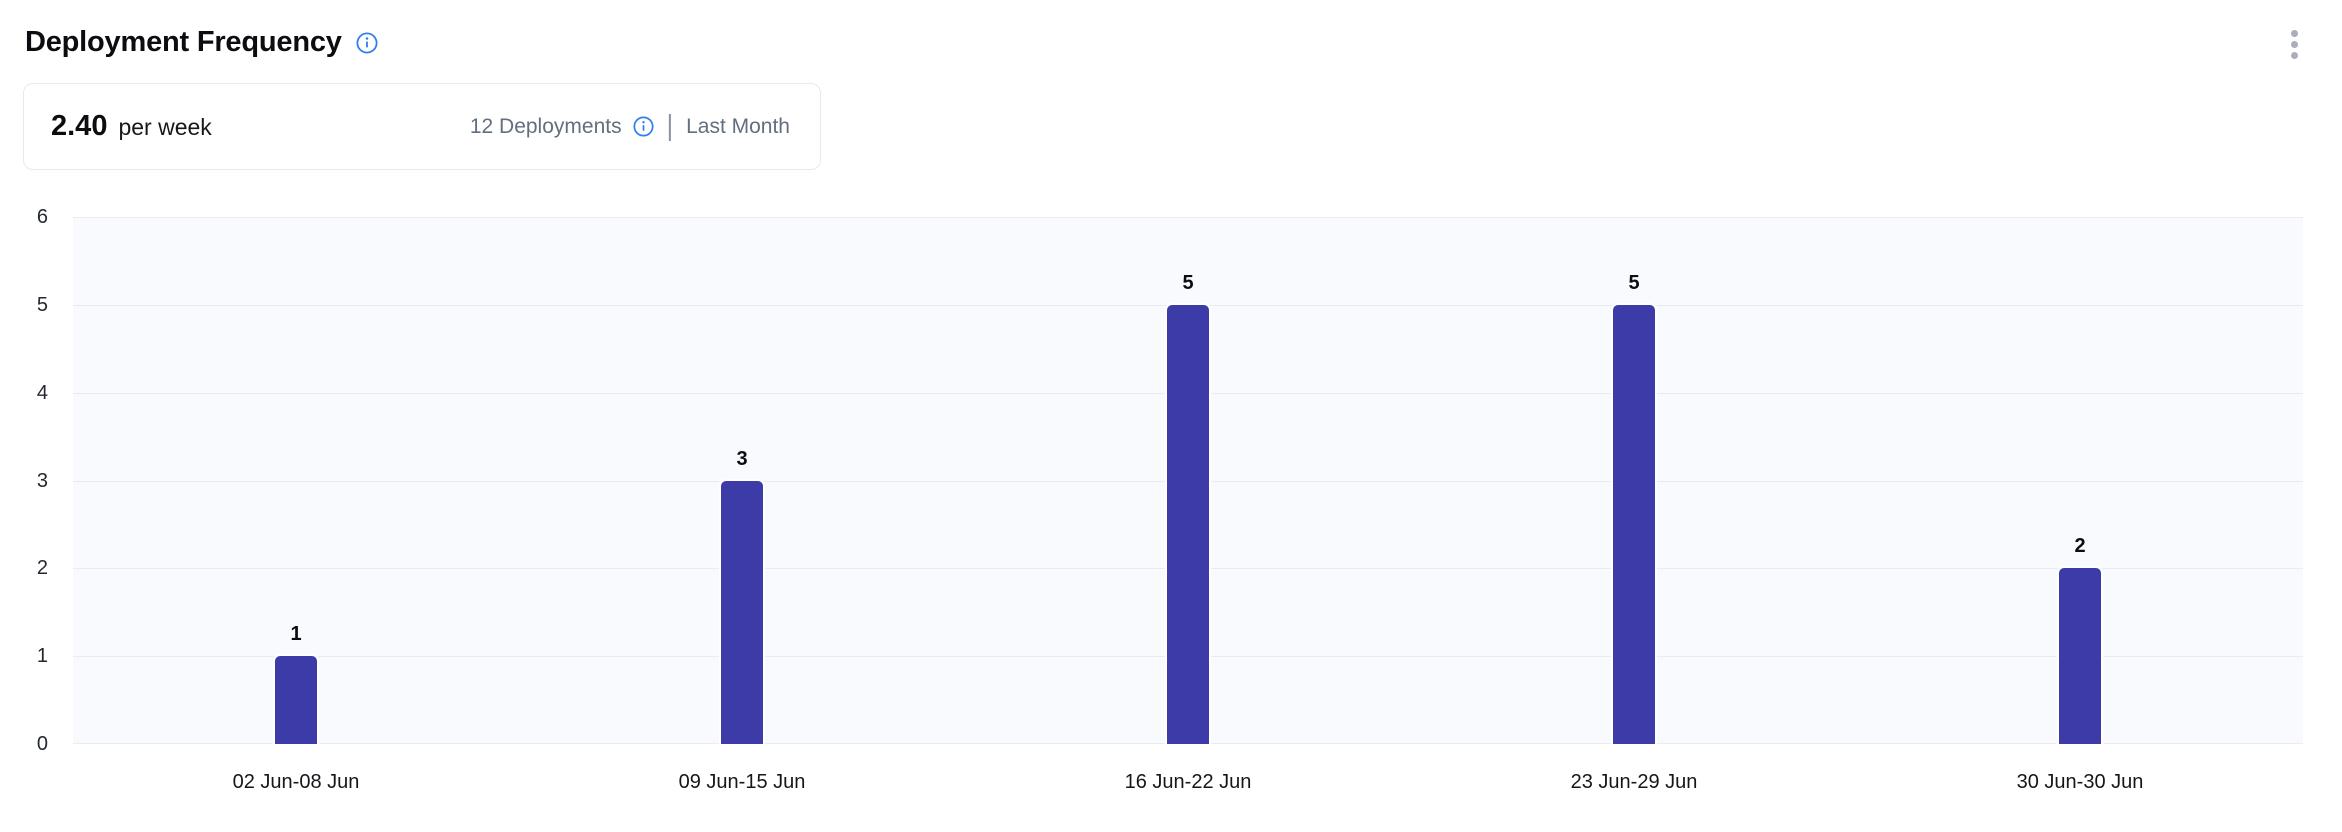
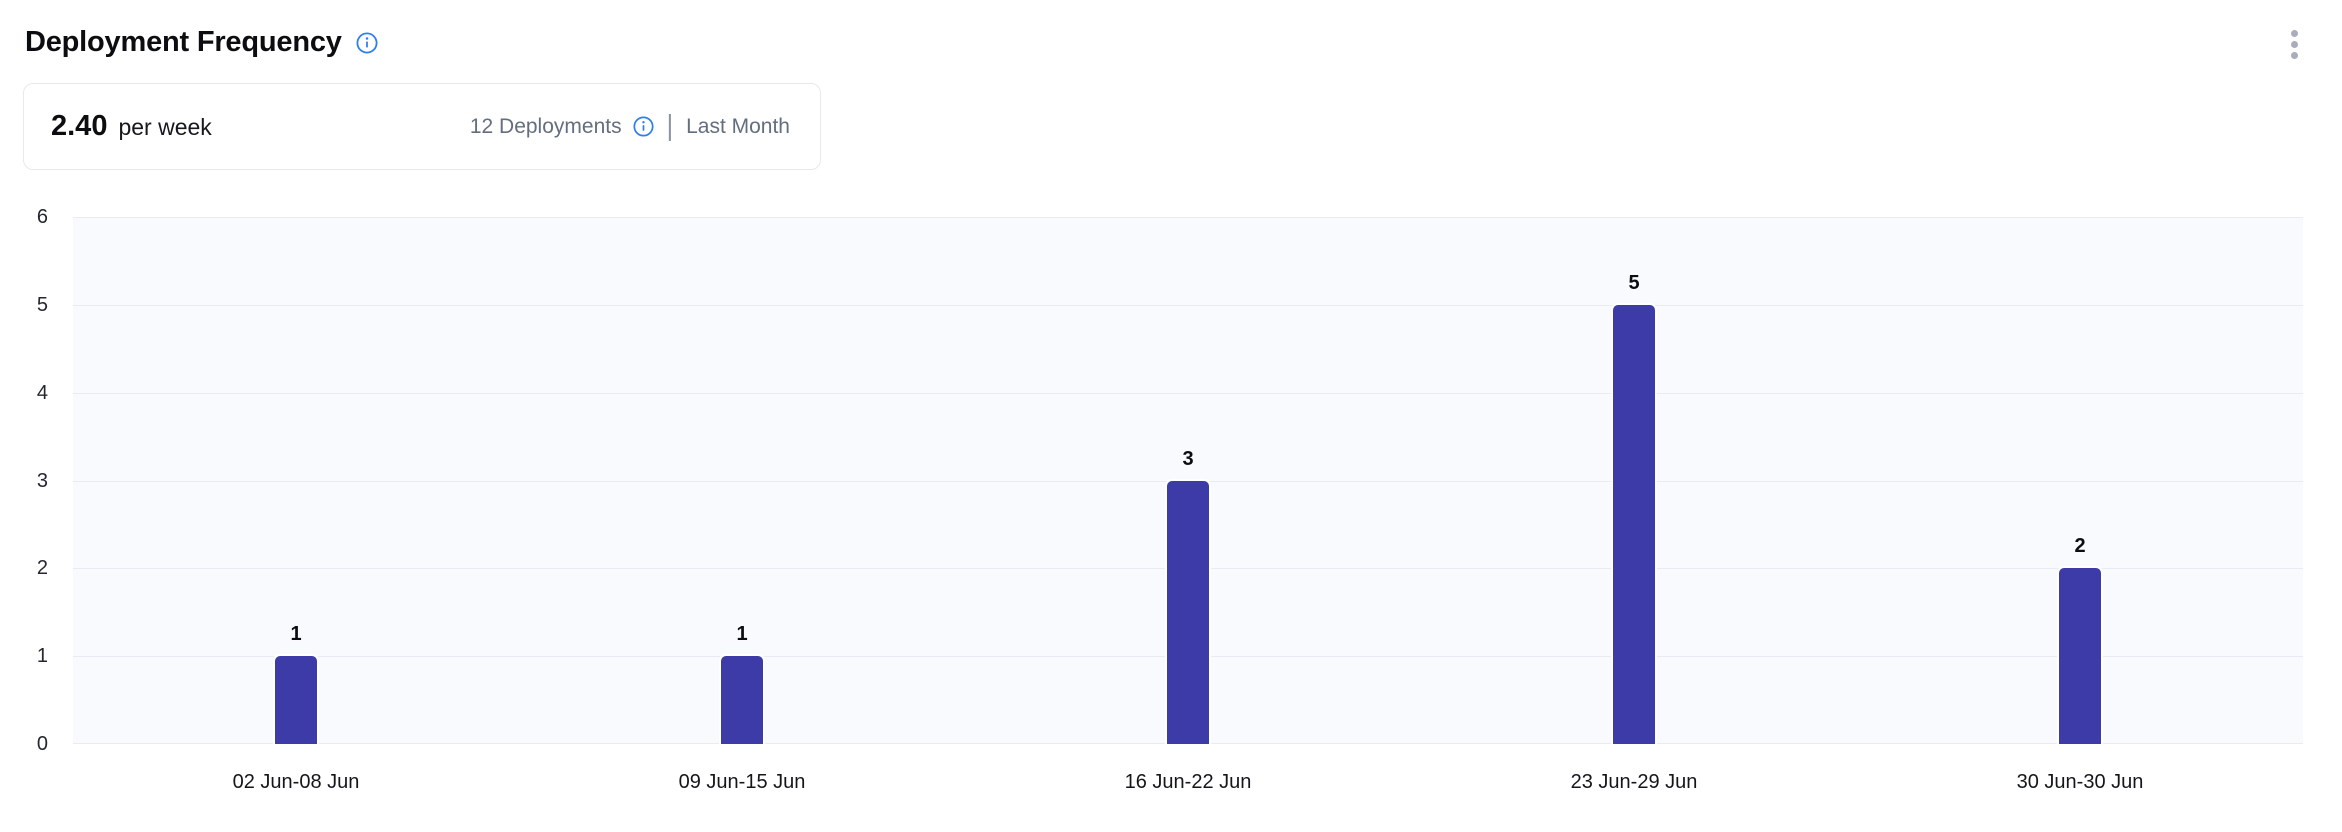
09 Jun-15 Jun: 3 -> 1
16 Jun-22 Jun: 5 -> 3
